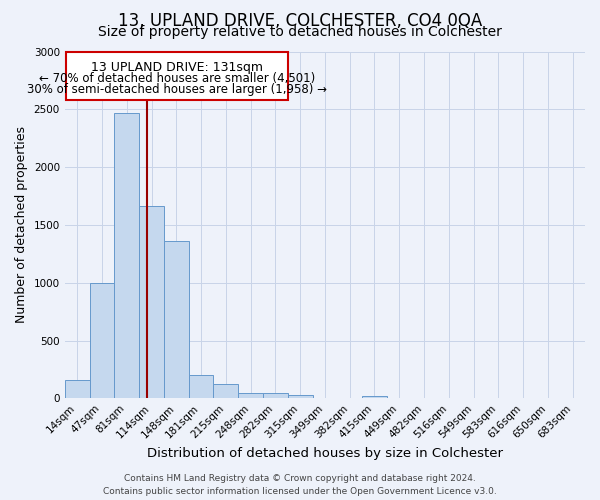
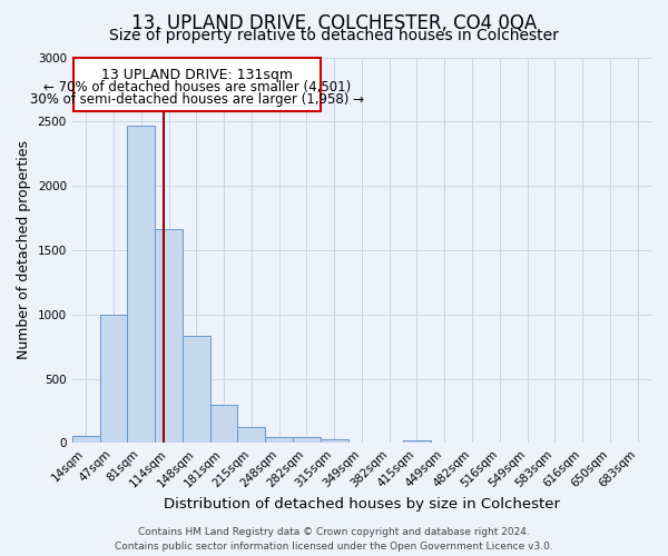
14sqm: 160 -> 60
148sqm: 1360 -> 830
181sqm: 200 -> 300
